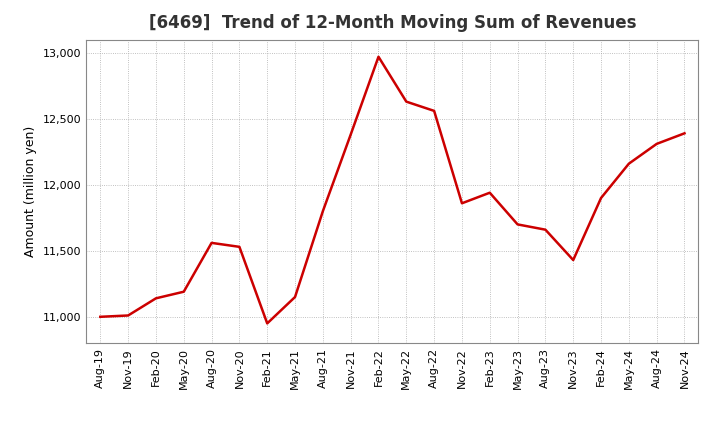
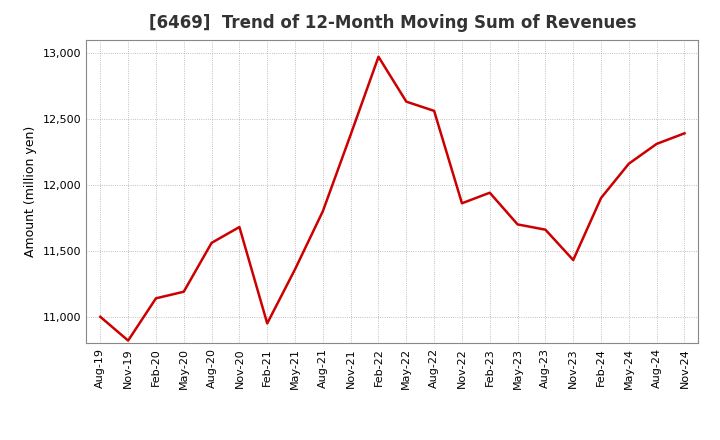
Nov-19: 11,010 -> 10,820
Nov-20: 11,530 -> 11,680
May-21: 11,150 -> 11,360
